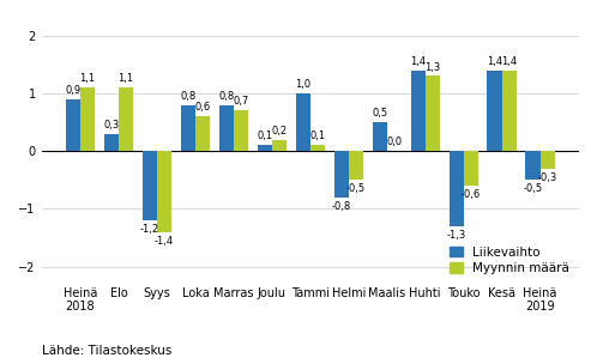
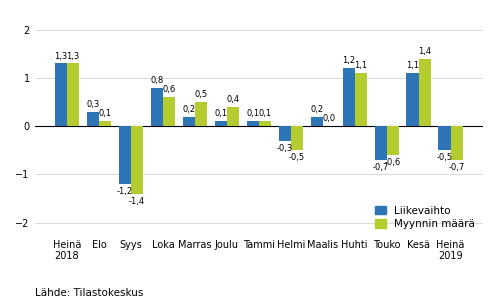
Liikevaihto/Heinä 2018: 0,9 -> 1,3
Myynnin määrä/Heinä 2018: 1,1 -> 1,3
Myynnin määrä/Elo: 1,1 -> 0,1
Liikevaihto/Marras: 0,8 -> 0,2
Myynnin määrä/Marras: 0,7 -> 0,5
Myynnin määrä/Joulu: 0,2 -> 0,4
Liikevaihto/Tammi: 1,0 -> 0,1
Liikevaihto/Helmi: -0,8 -> -0,3
Liikevaihto/Maalis: 0,5 -> 0,2
Liikevaihto/Huhti: 1,4 -> 1,2
Myynnin määrä/Huhti: 1,3 -> 1,1
Liikevaihto/Touko: -1,3 -> -0,7
Liikevaihto/Kesä: 1,4 -> 1,1
Myynnin määrä/Heinä 2019: -0,3 -> -0,7
